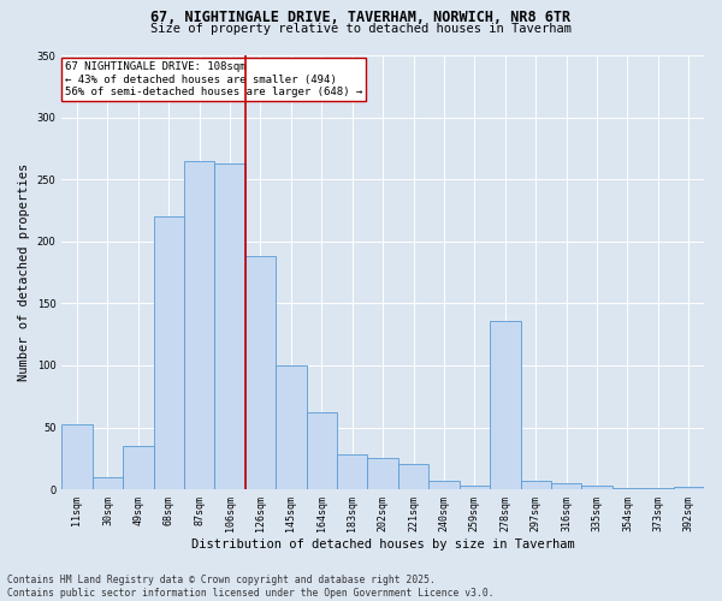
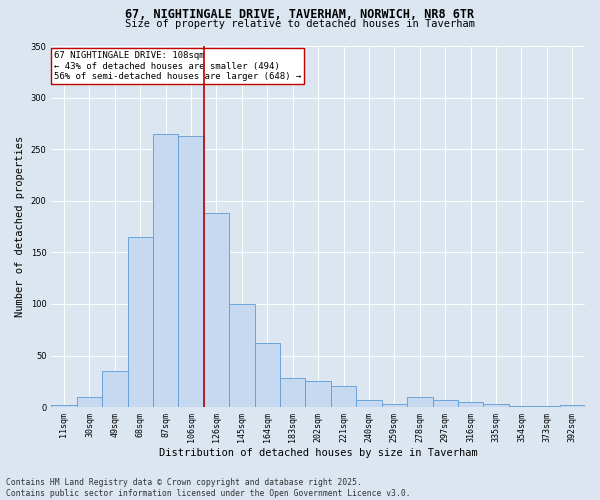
11sqm: 52 -> 2
68sqm: 220 -> 165
278sqm: 136 -> 10
